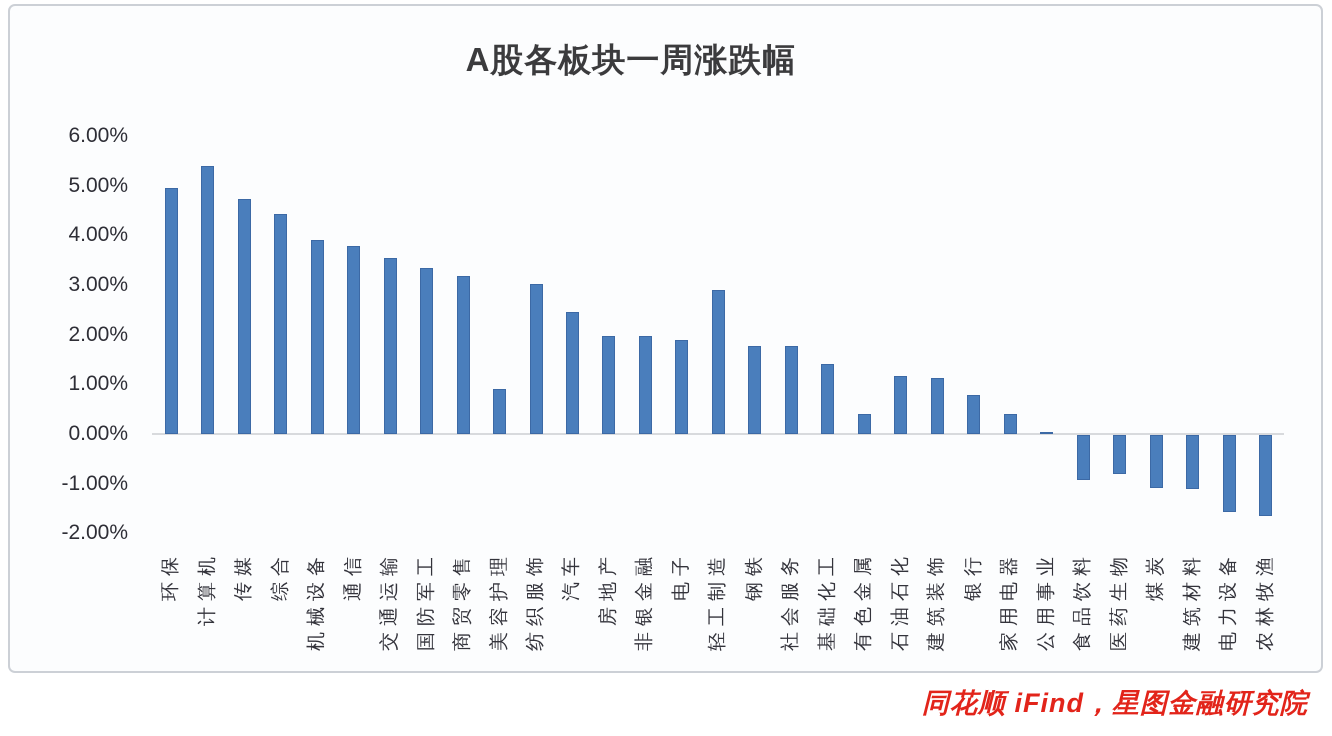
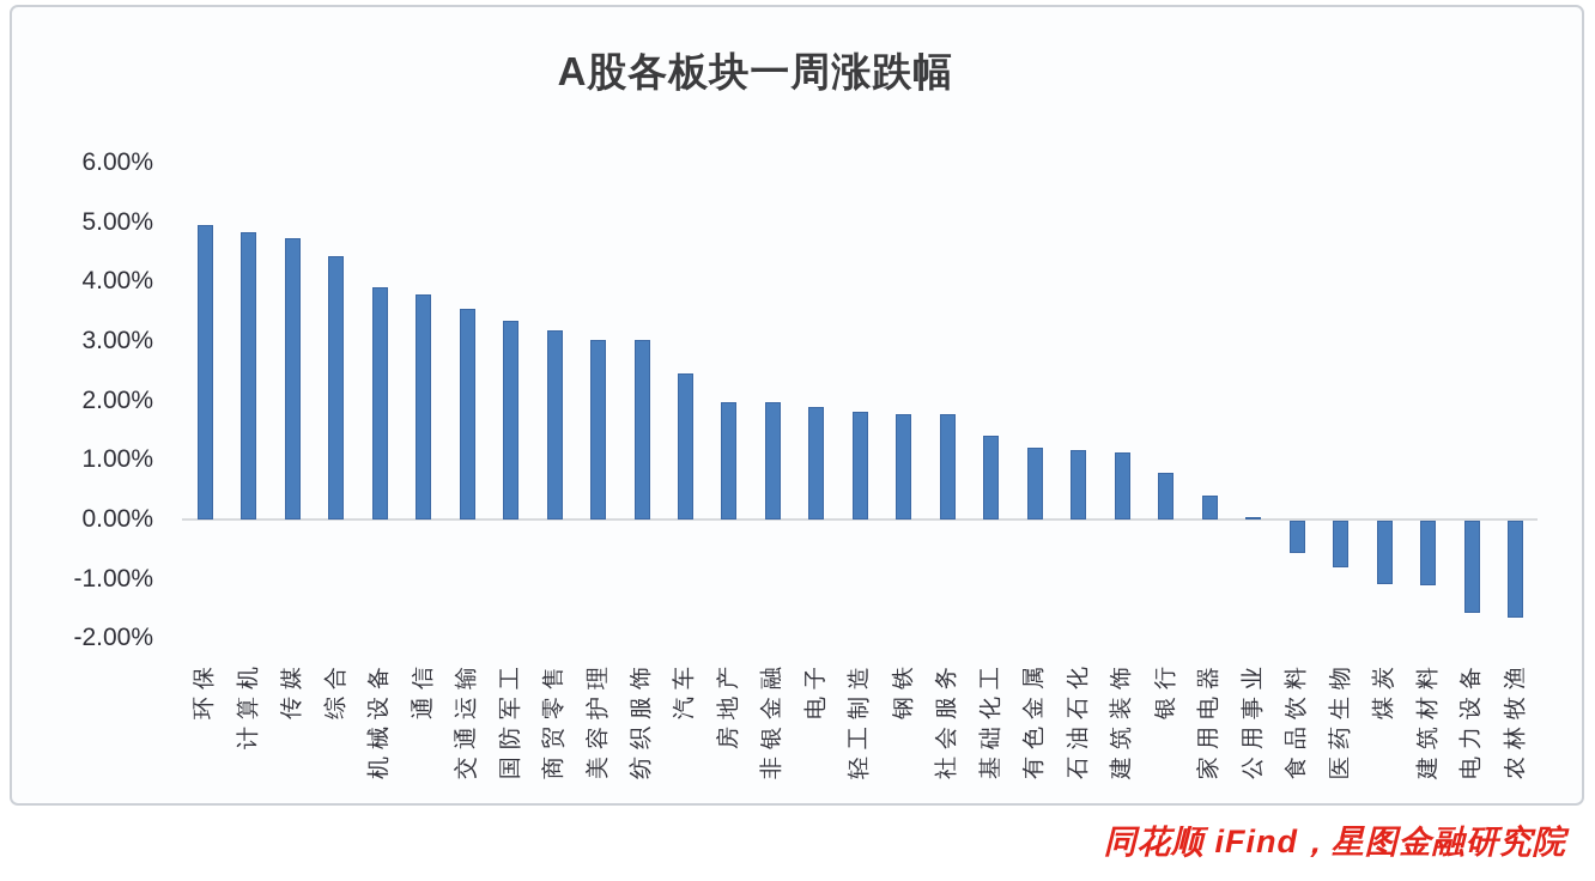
计算机: 5.4% -> 4.8%
美容护理: 0.9% -> 3.0%
轻工制造: 2.9% -> 1.8%
有色金属: 0.4% -> 1.2%
食品饮料: -0.9% -> -0.5%
